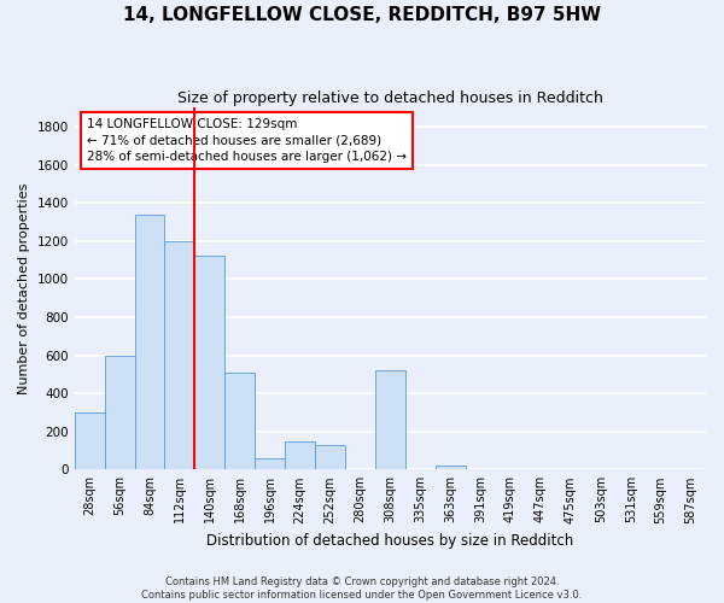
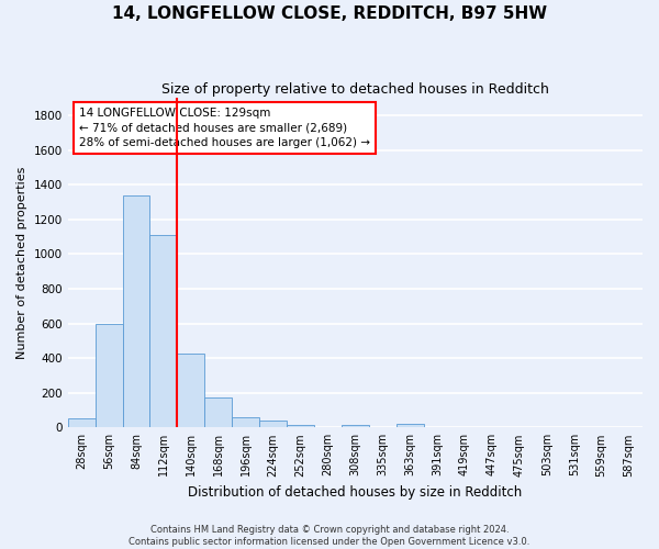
28sqm: 300 -> 50
112sqm: 1200 -> 1110
140sqm: 1120 -> 420
168sqm: 510 -> 170
224sqm: 150 -> 40
252sqm: 130 -> 20
308sqm: 520 -> 20
